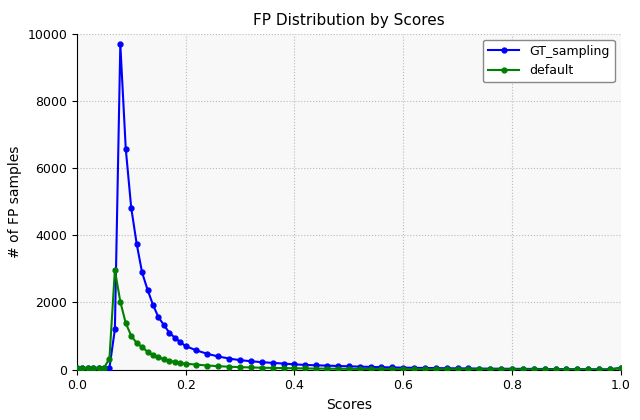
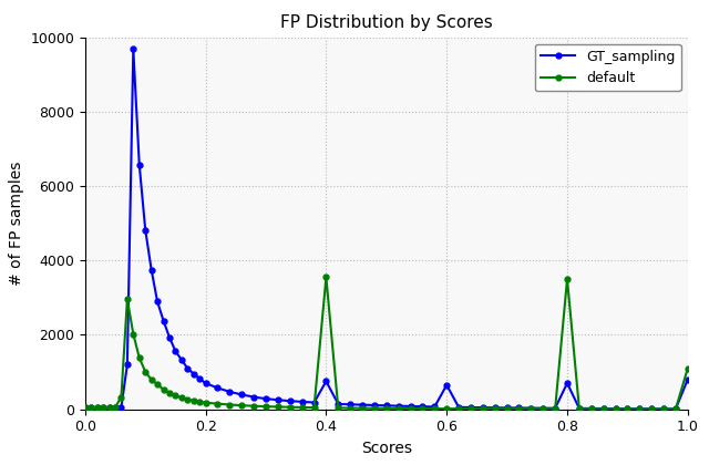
GT_sampling/0.4: 160 -> 750
default/0.4: 40 -> 3550
GT_sampling/0.6: 60 -> 650
GT_sampling/0.8: 20 -> 700
default/0.8: 10 -> 3500
GT_sampling/1.0: 50 -> 800
default/1.0: 50 -> 1100
